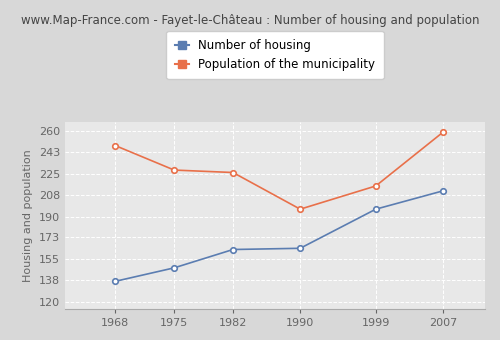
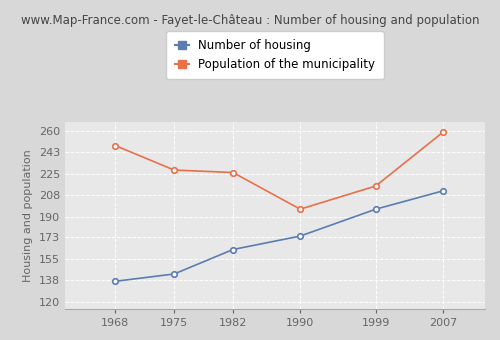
Number of housing/1975: 148 -> 143
Number of housing/1990: 164 -> 174
